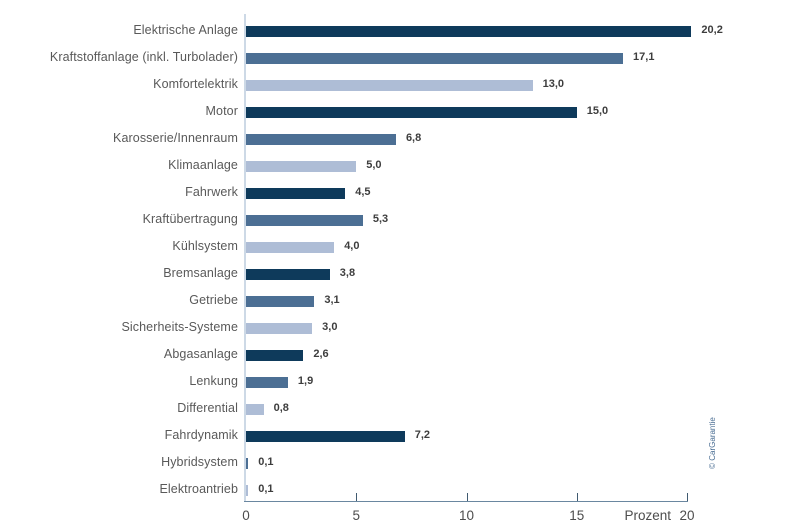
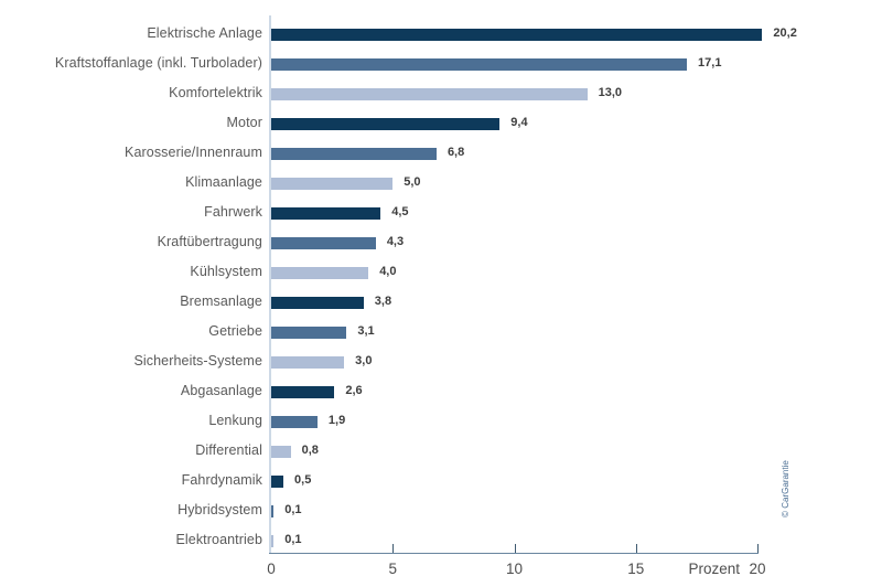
Motor: 15,0 -> 9,4
Kraftübertragung: 5,3 -> 4,3
Fahrdynamik: 7,2 -> 0,5
